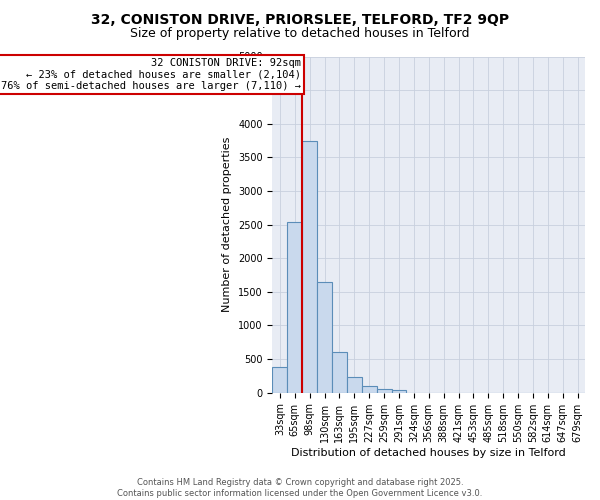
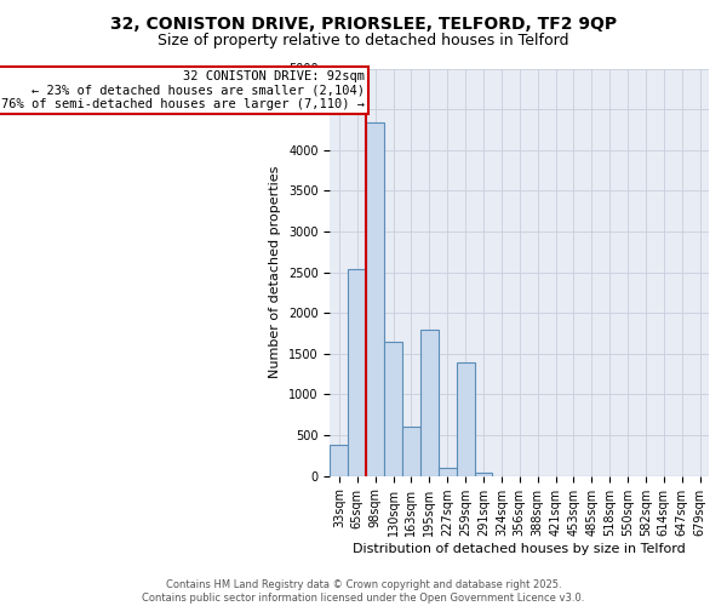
98sqm: 3750 -> 4340
195sqm: 230 -> 1800
259sqm: 50 -> 1400
